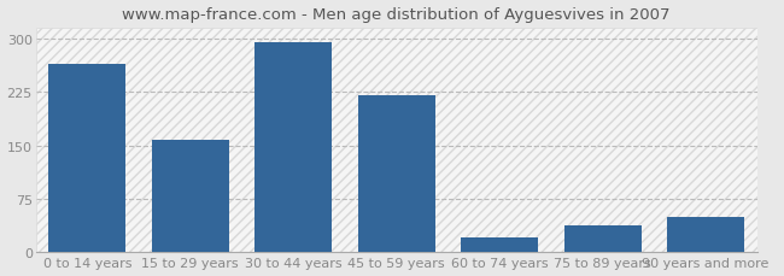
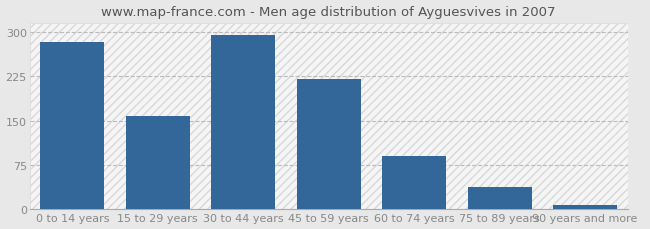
0 to 14 years: 264 -> 283
60 to 74 years: 20 -> 90
90 years and more: 50 -> 7
